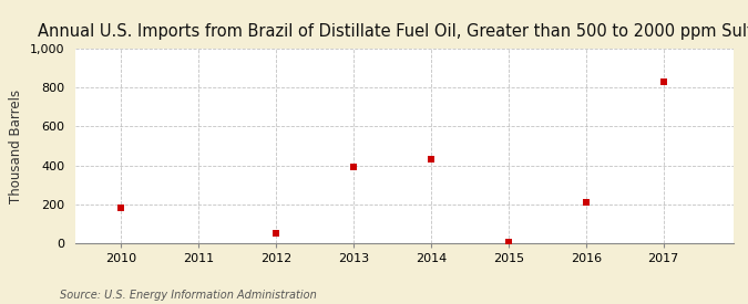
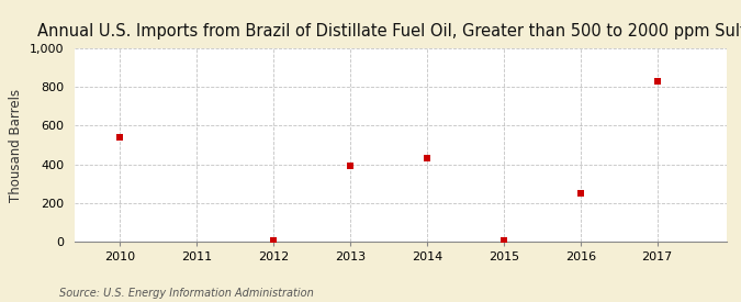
2010: 180 -> 540
2012: 50 -> 10
2016: 210 -> 250
